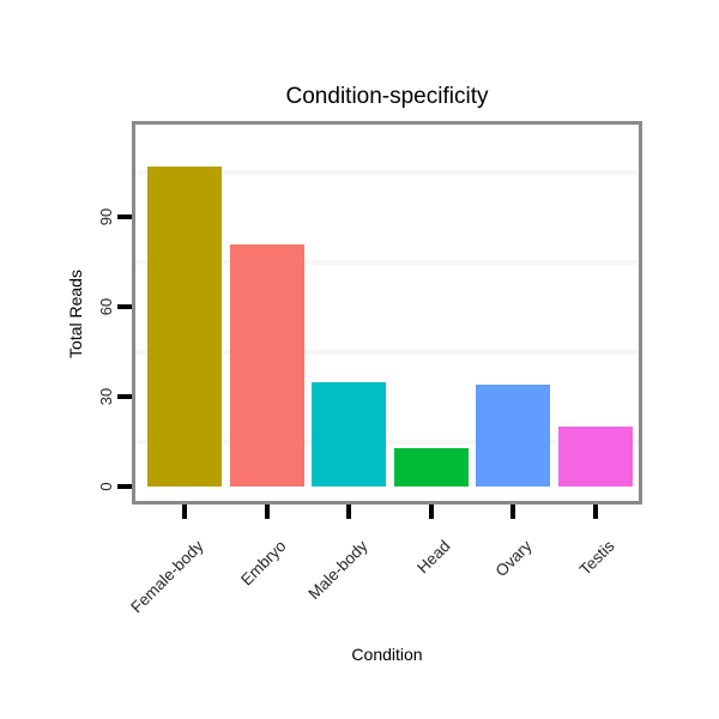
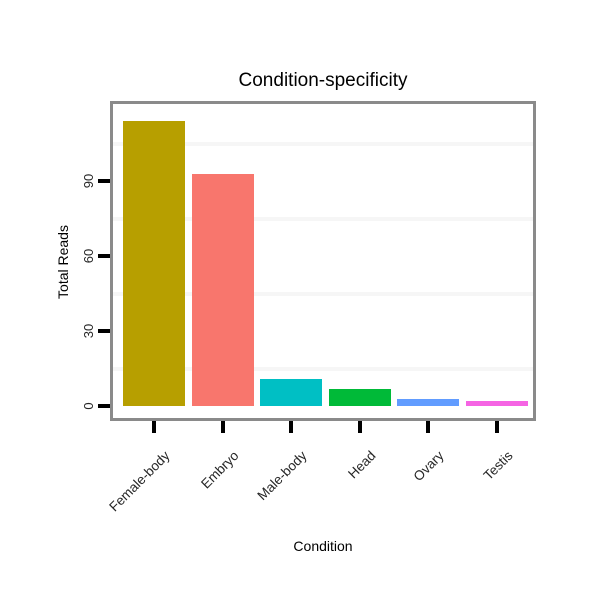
Female-body: 107 -> 114
Embryo: 81 -> 93
Male-body: 35 -> 11
Head: 13 -> 7
Ovary: 34 -> 3
Testis: 20 -> 2
